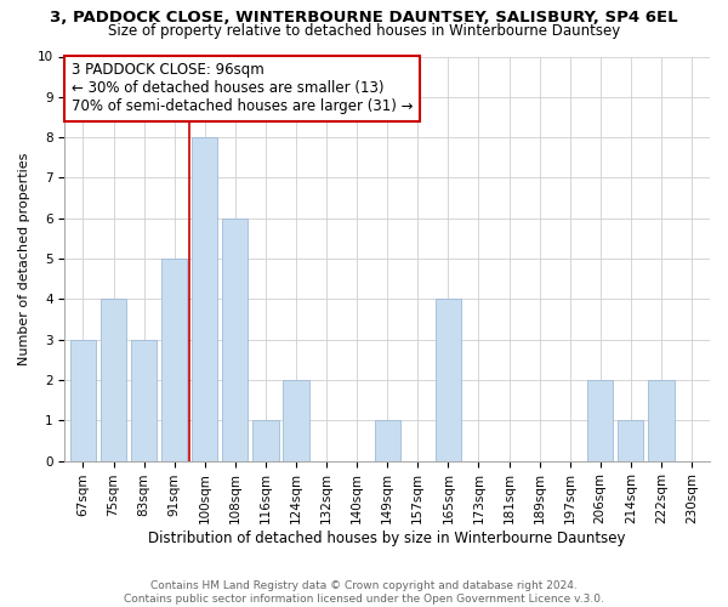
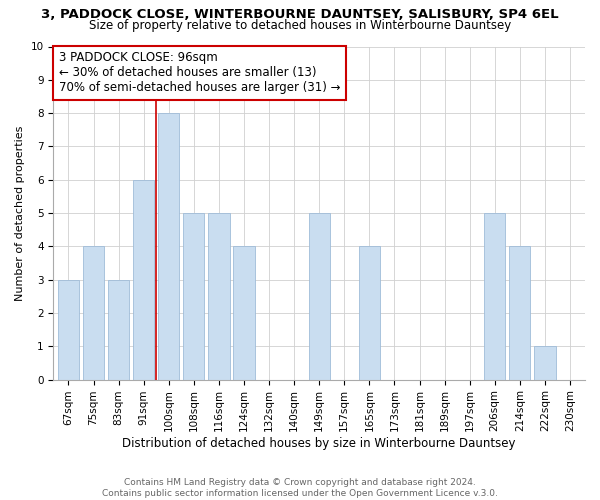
91sqm: 5 -> 6
108sqm: 6 -> 5
116sqm: 1 -> 5
124sqm: 2 -> 4
149sqm: 1 -> 5
206sqm: 2 -> 5
214sqm: 1 -> 4
222sqm: 2 -> 1
